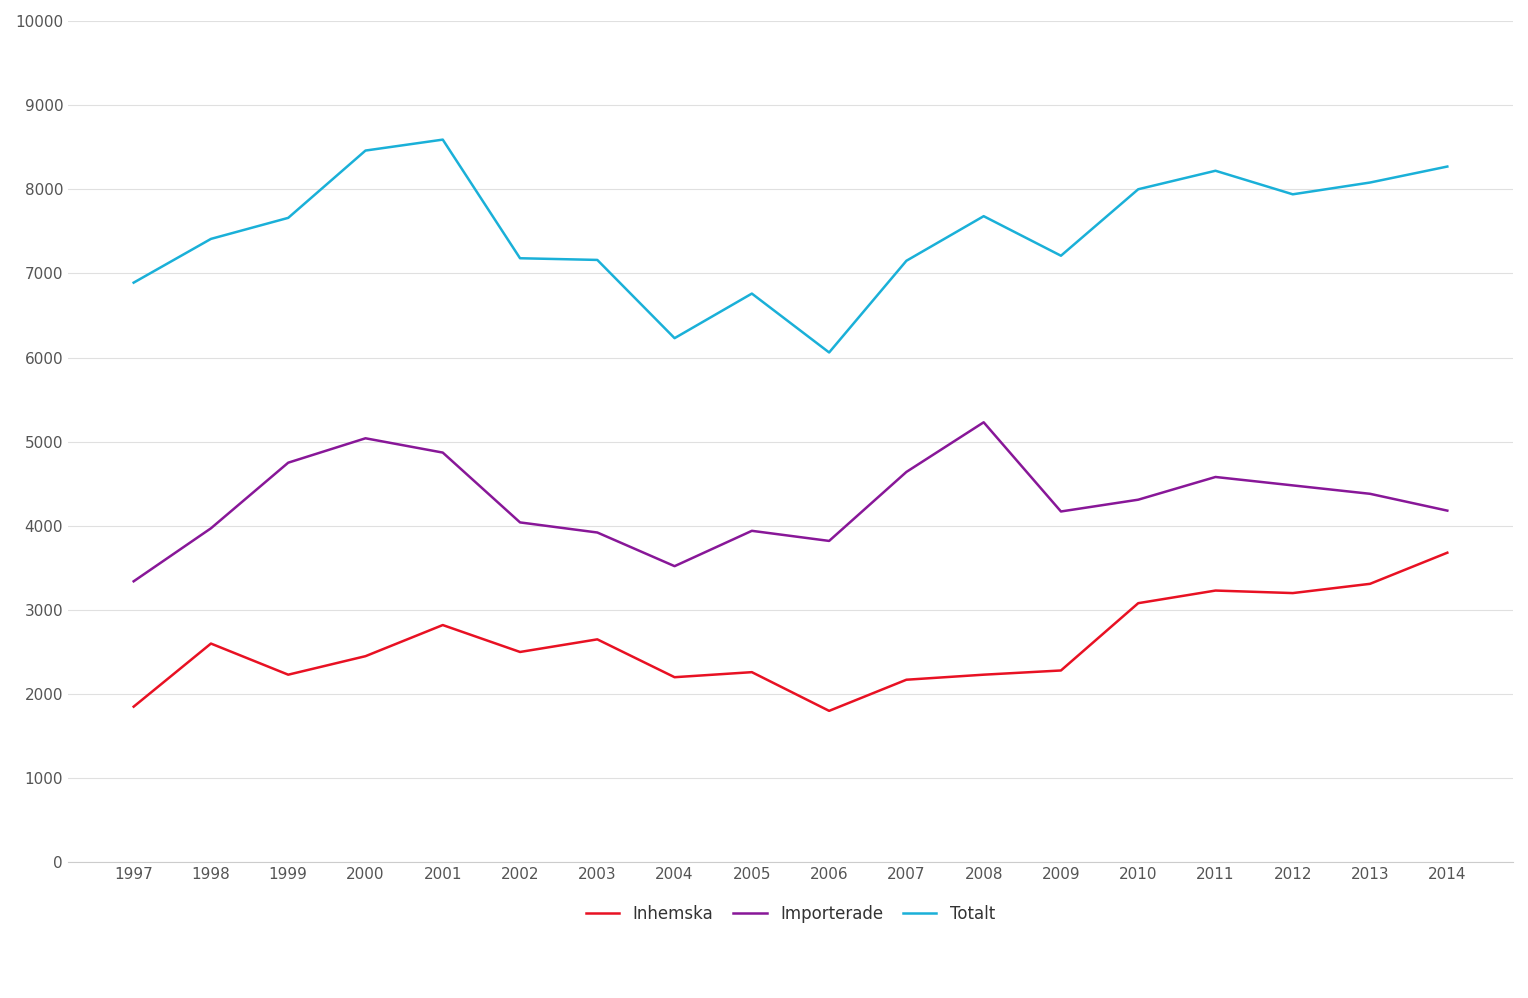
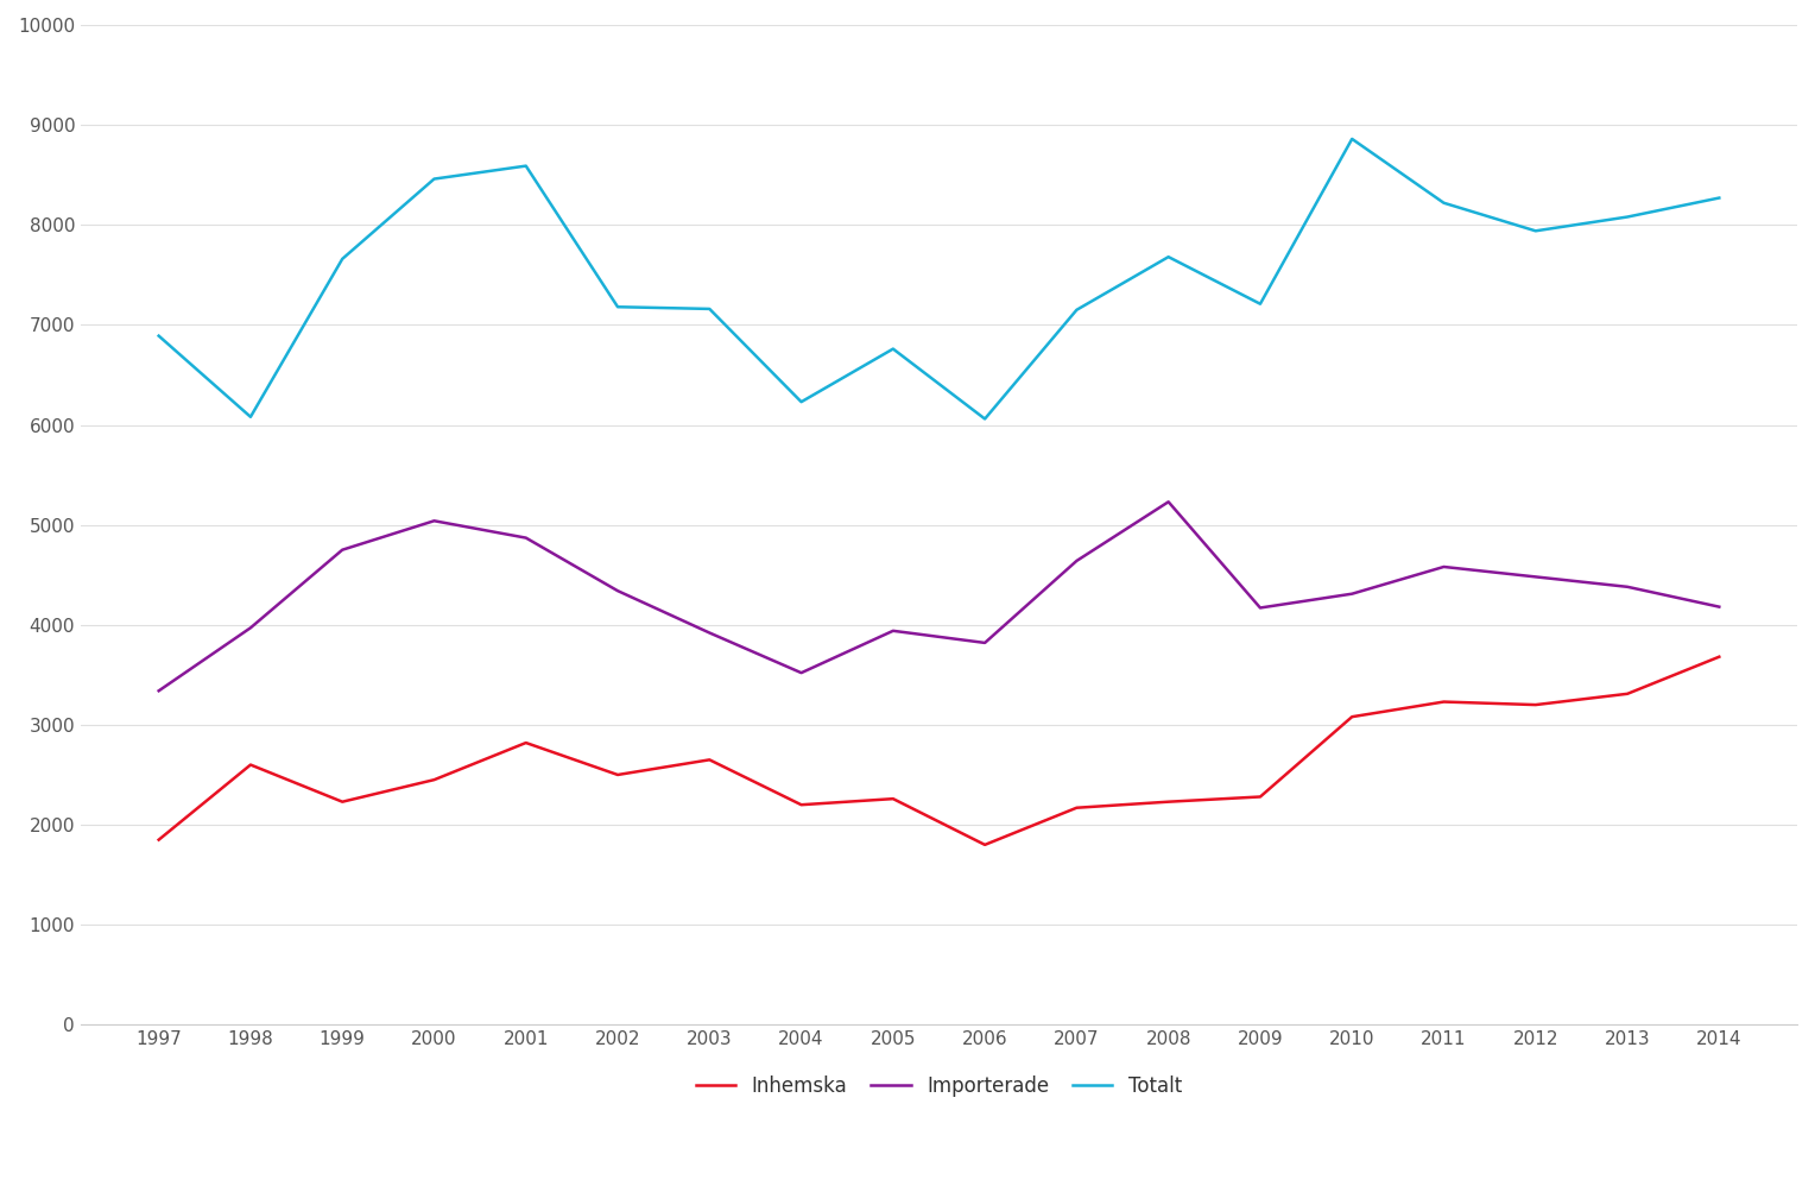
Totalt/1998: 7410 -> 6080
Importerade/2002: 4040 -> 4340
Totalt/2010: 8000 -> 8860
